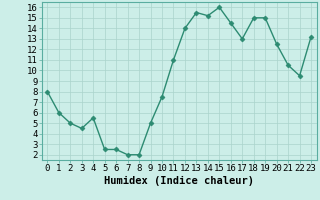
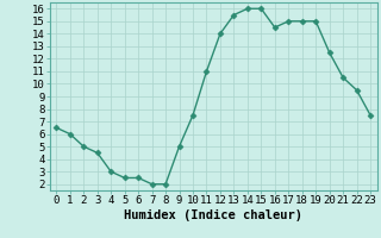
0: 8.0 -> 6.5
4: 5.5 -> 3.0
14: 15.2 -> 16.0
17: 13.0 -> 15.0
23: 13.2 -> 7.5
